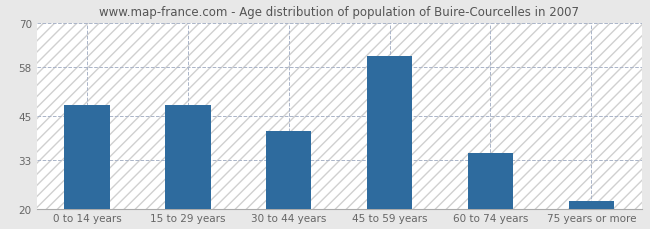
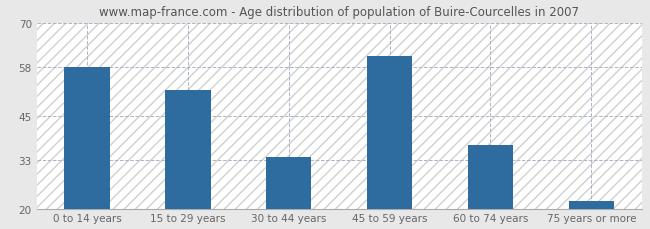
0 to 14 years: 48 -> 58
15 to 29 years: 48 -> 52
30 to 44 years: 41 -> 34
60 to 74 years: 35 -> 37
